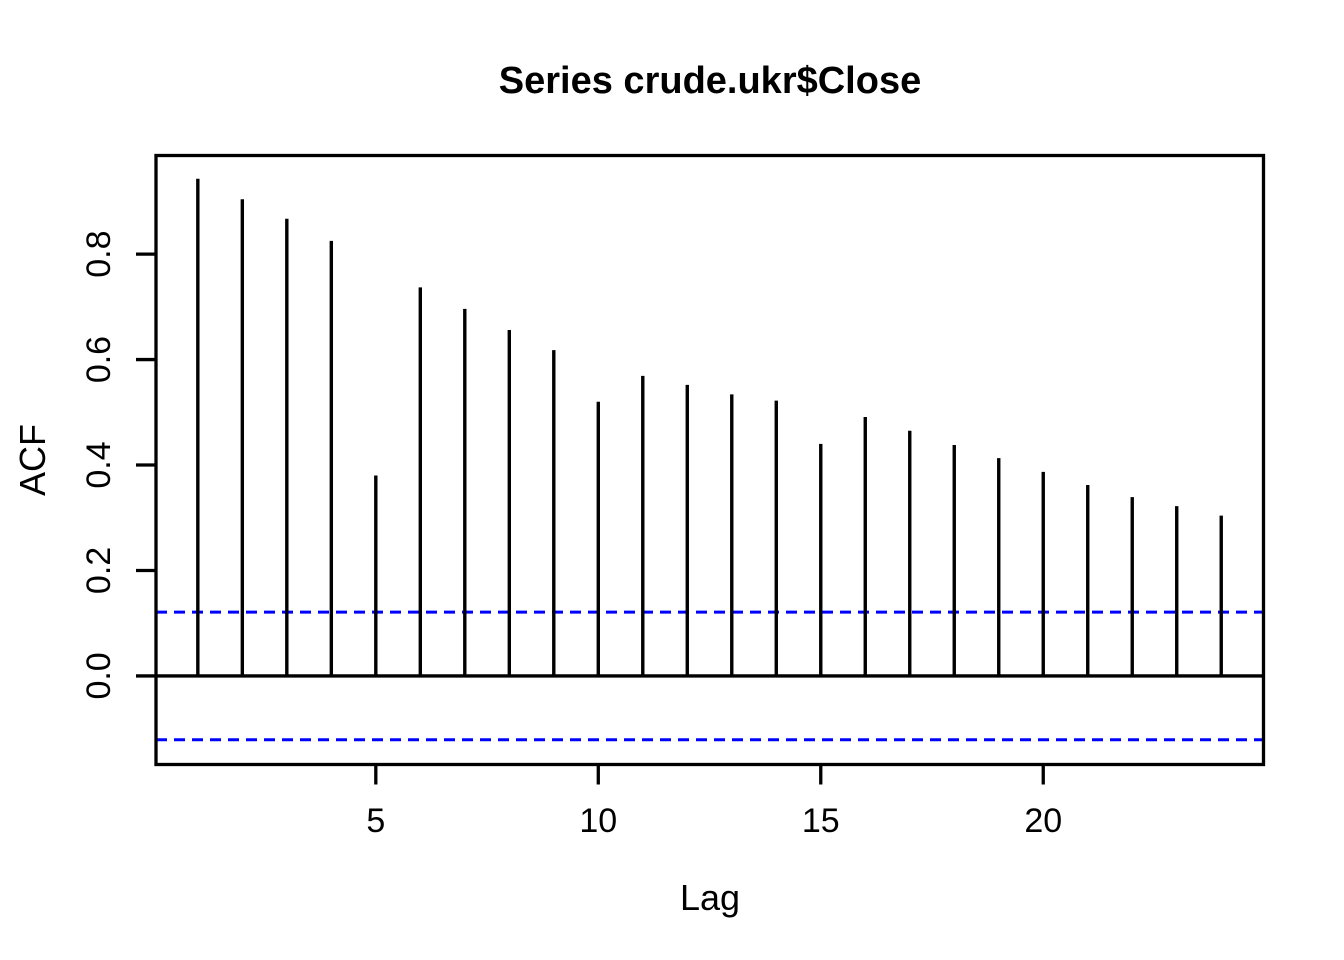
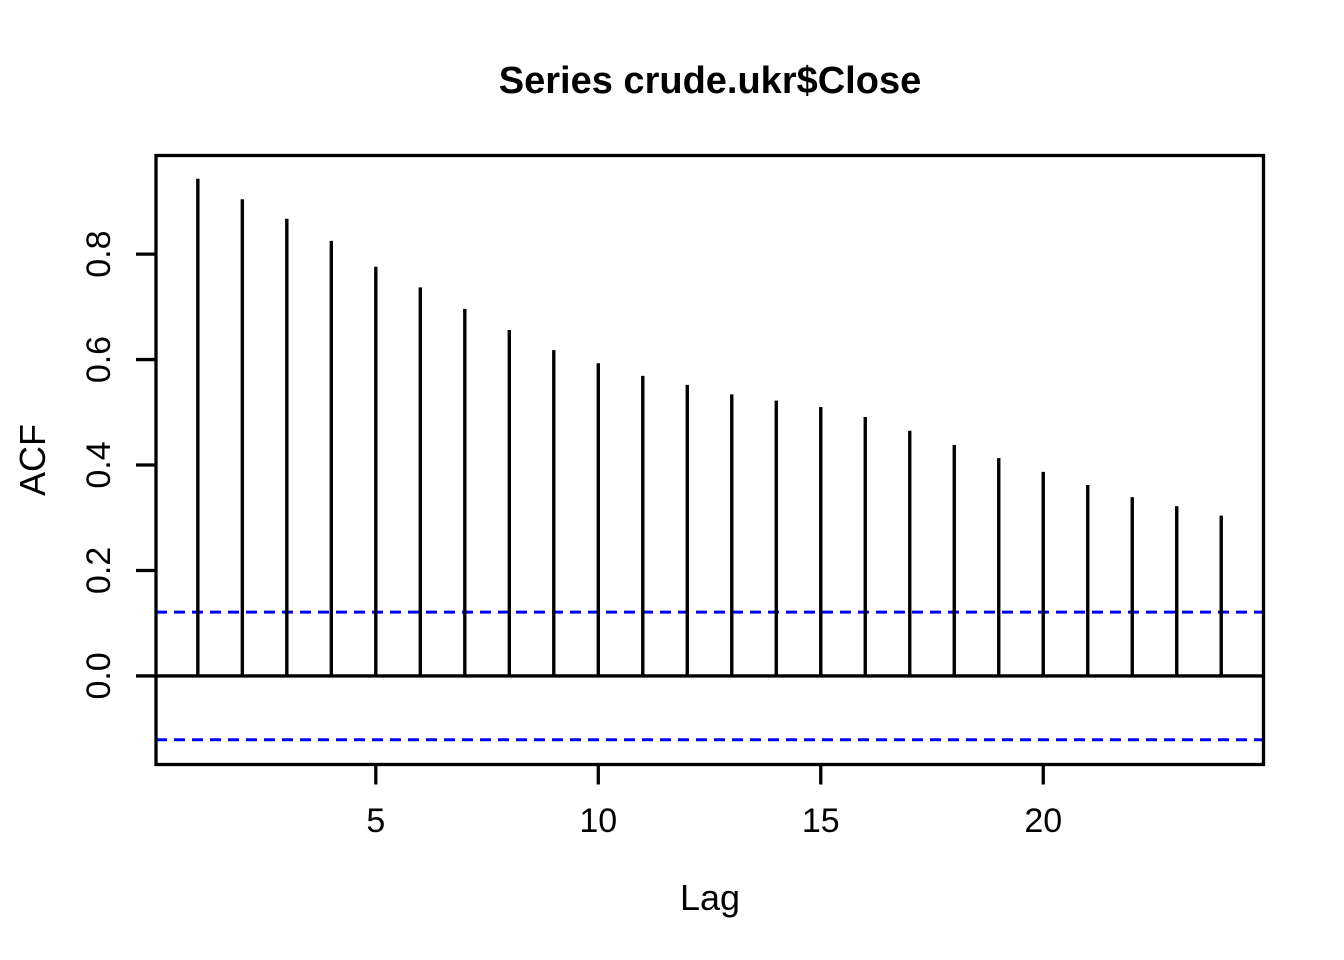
5: 0.38 -> 0.78
10: 0.52 -> 0.59
15: 0.44 -> 0.51
